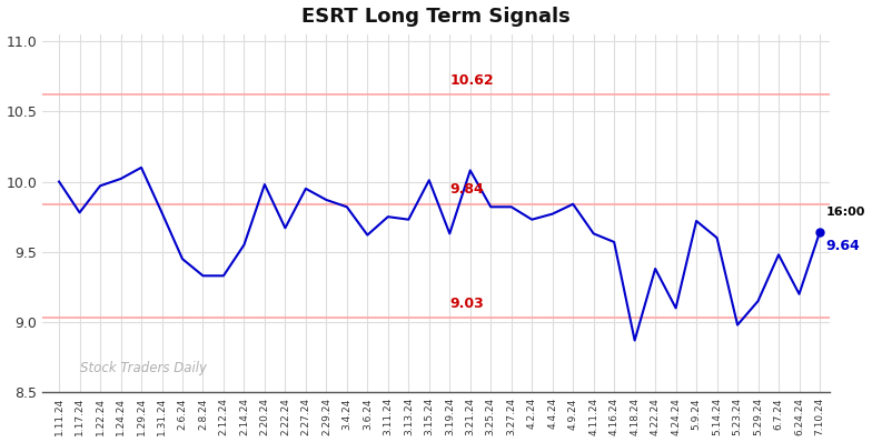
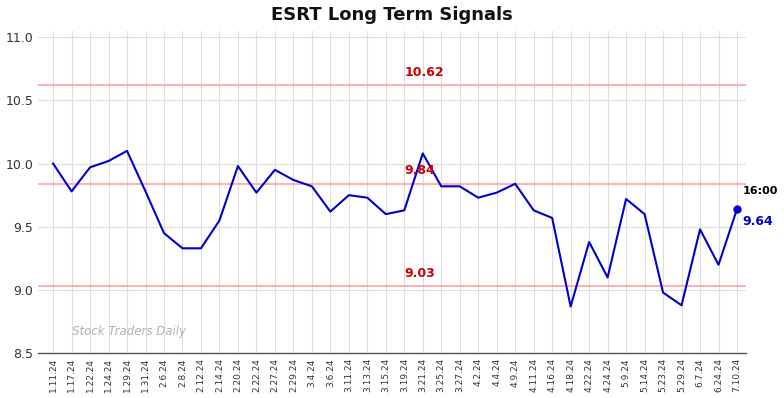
2.22.24: 9.67 -> 9.77
3.15.24: 10.01 -> 9.60
5.29.24: 9.15 -> 8.88
